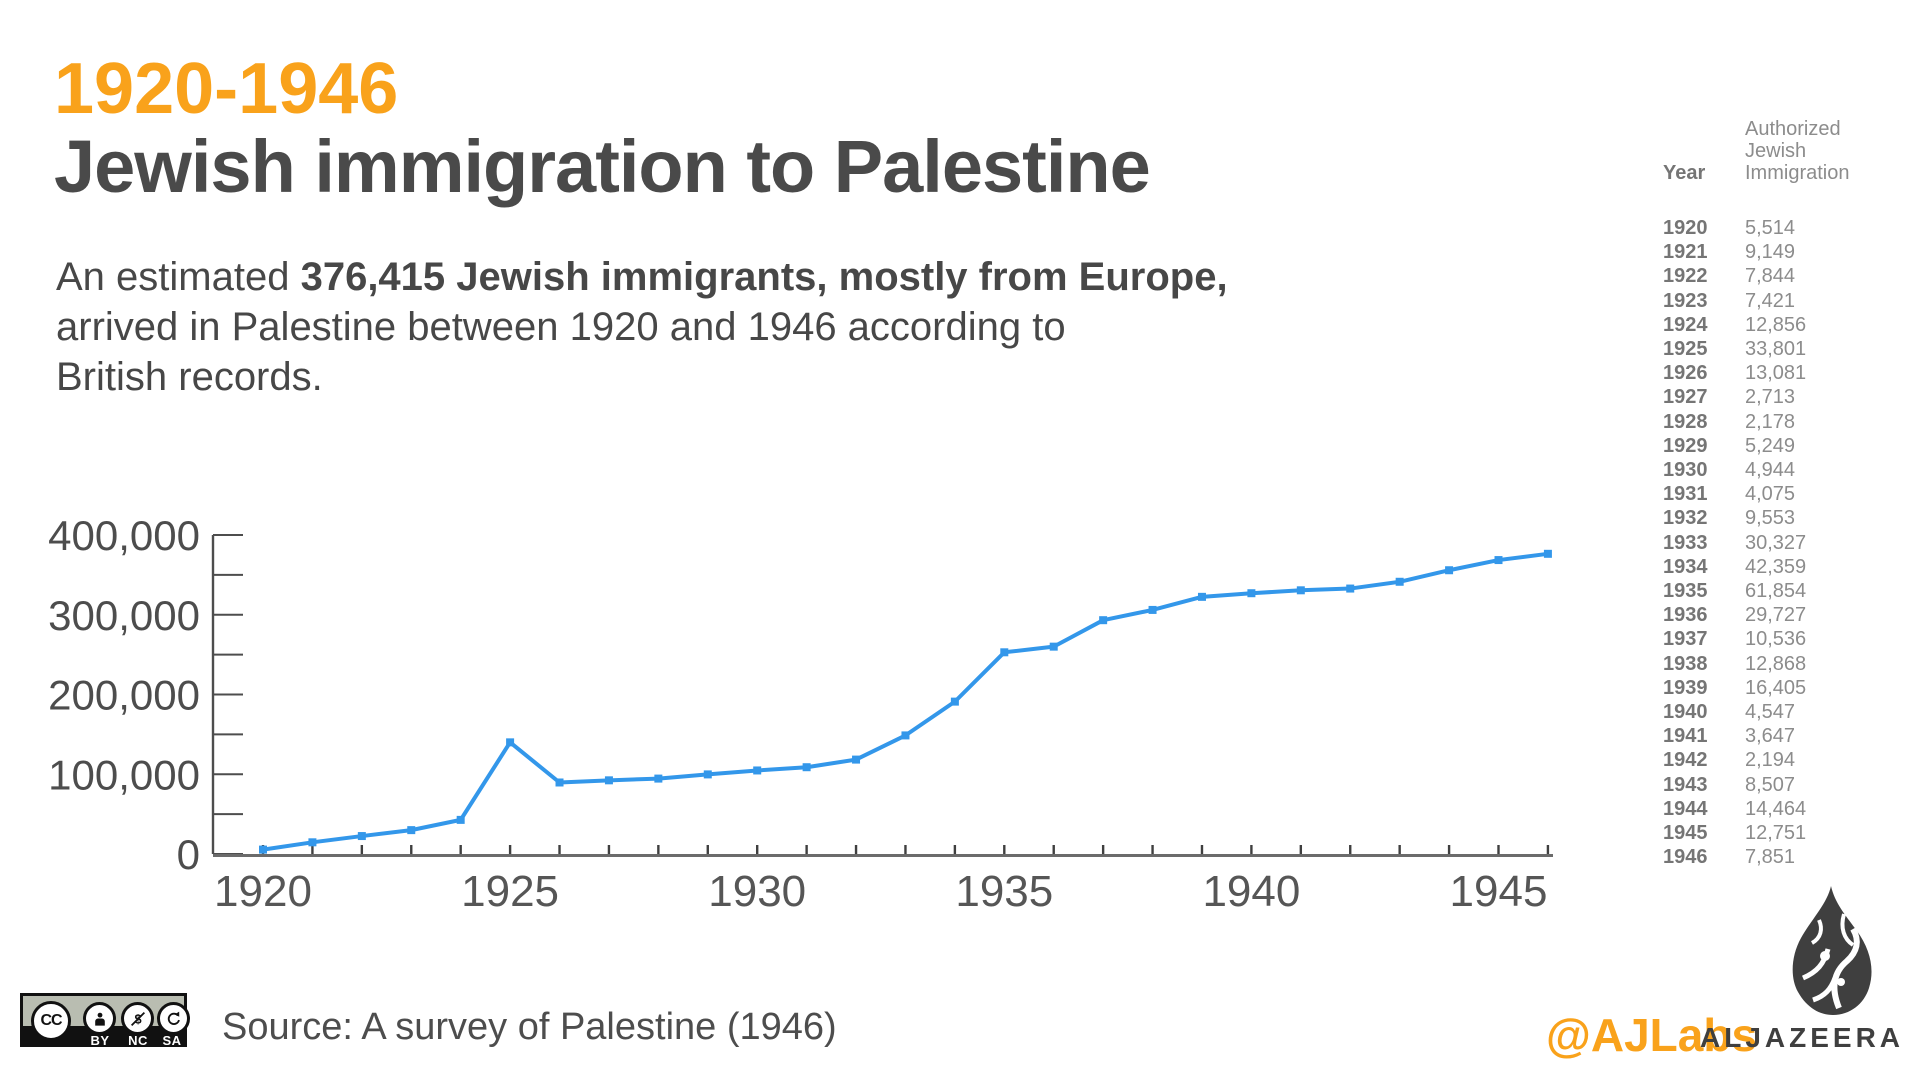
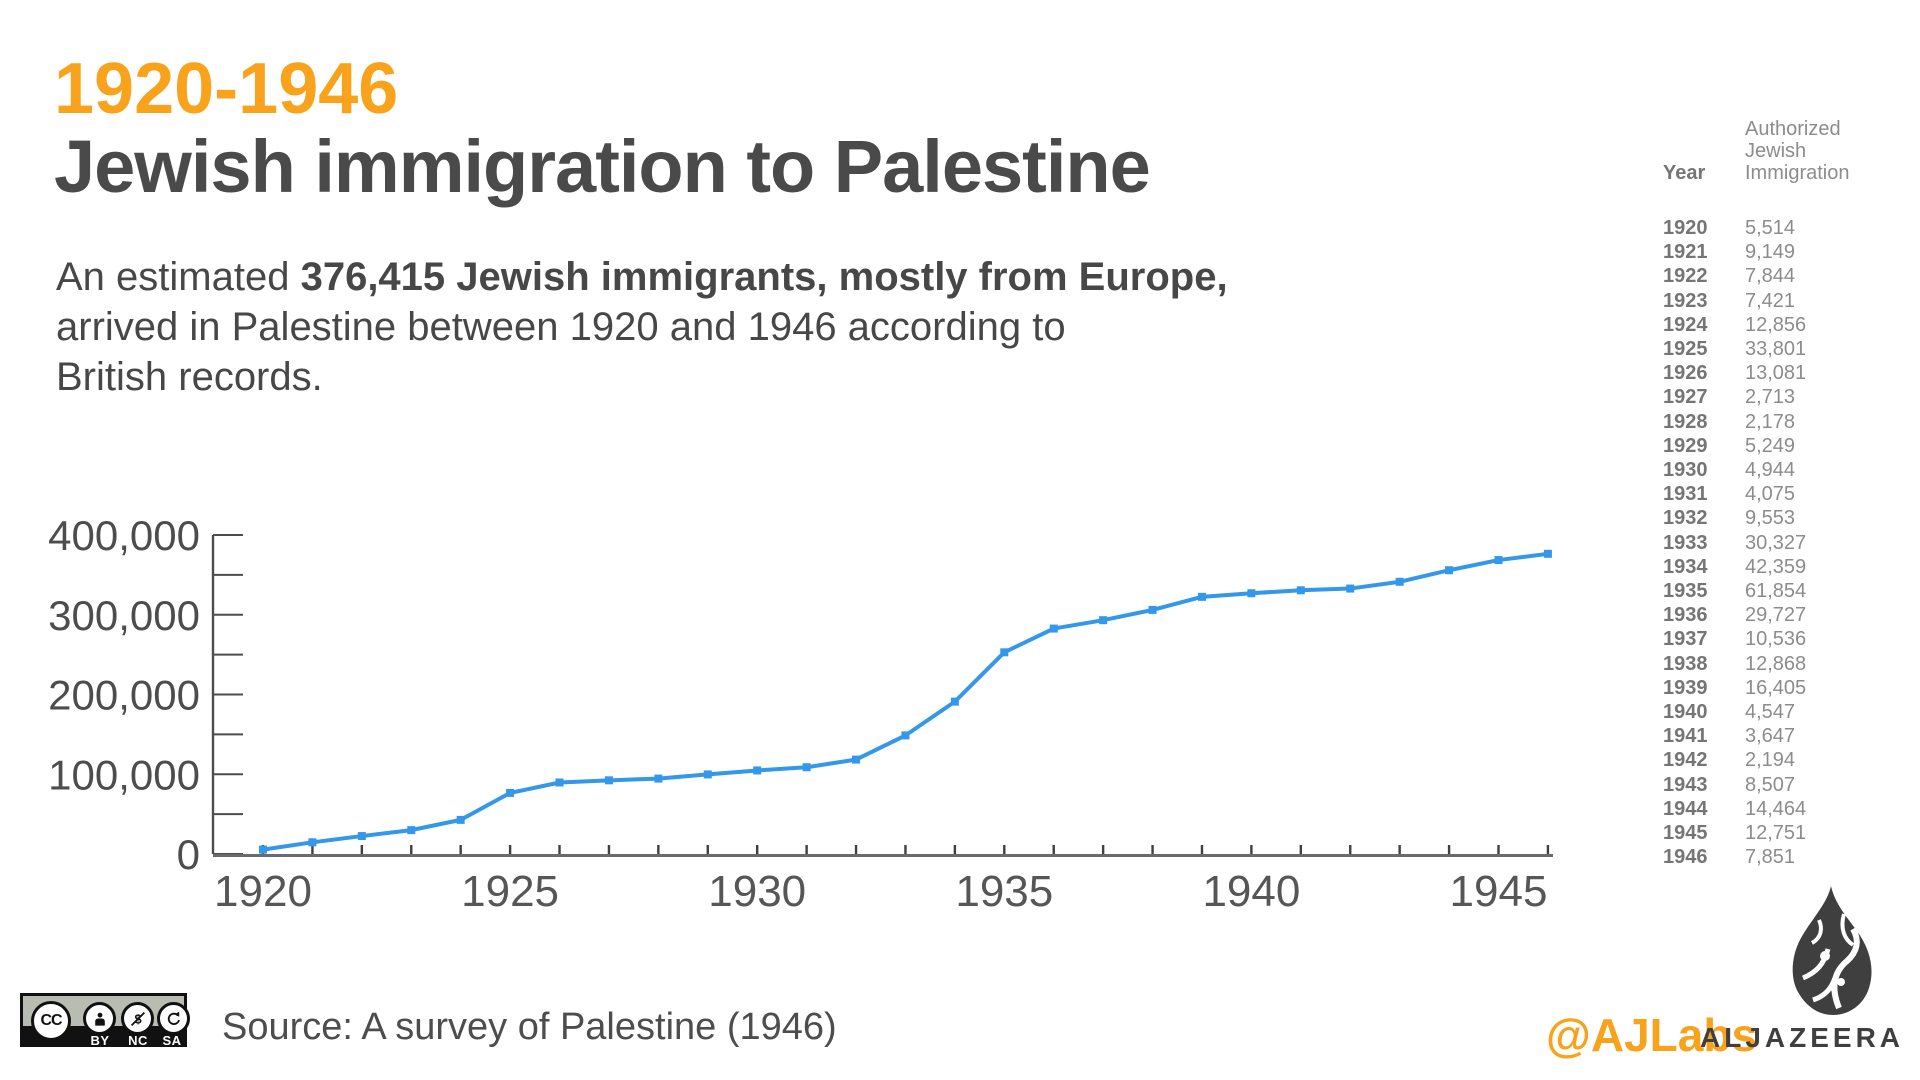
1925: 140000 -> 80000
1936: 260000 -> 280000
